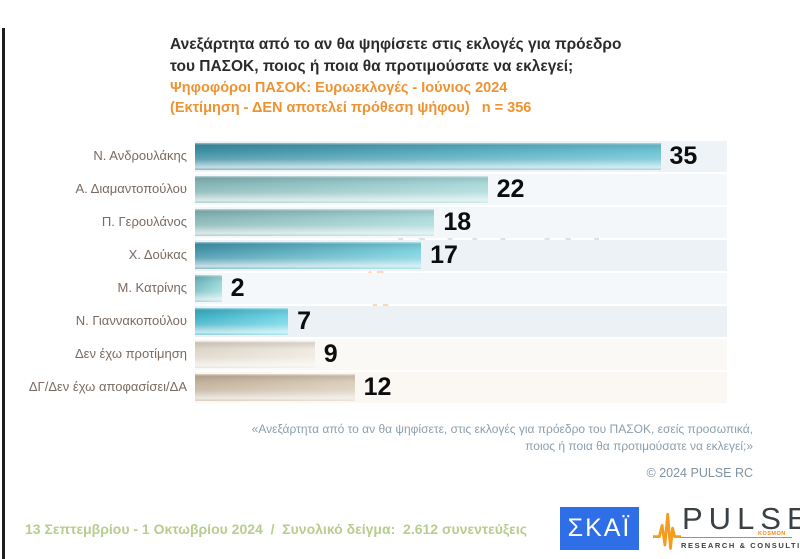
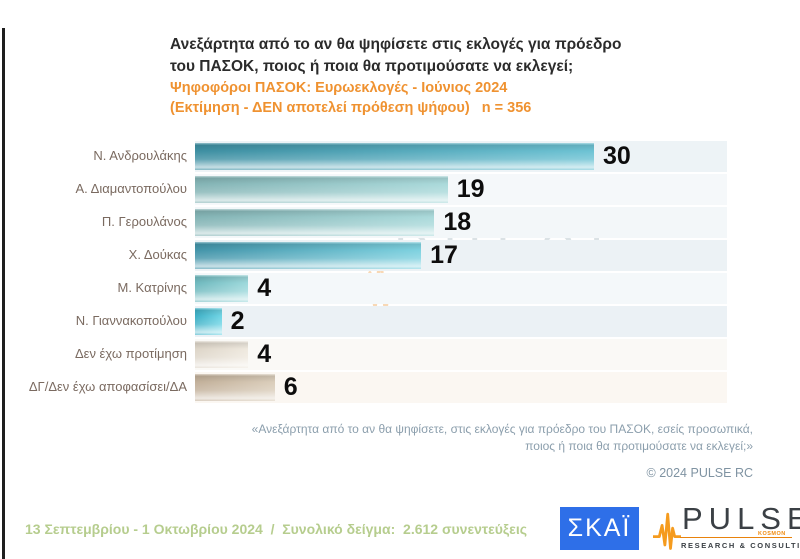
Ν. Ανδρουλάκης: 35 -> 30
Α. Διαμαντοπούλου: 22 -> 19
Μ. Κατρίνης: 2 -> 4
Ν. Γιαννακοπούλου: 7 -> 2
Δεν έχω προτίμηση: 9 -> 4
ΔΓ/Δεν έχω αποφασίσει/ΔΑ: 12 -> 6
